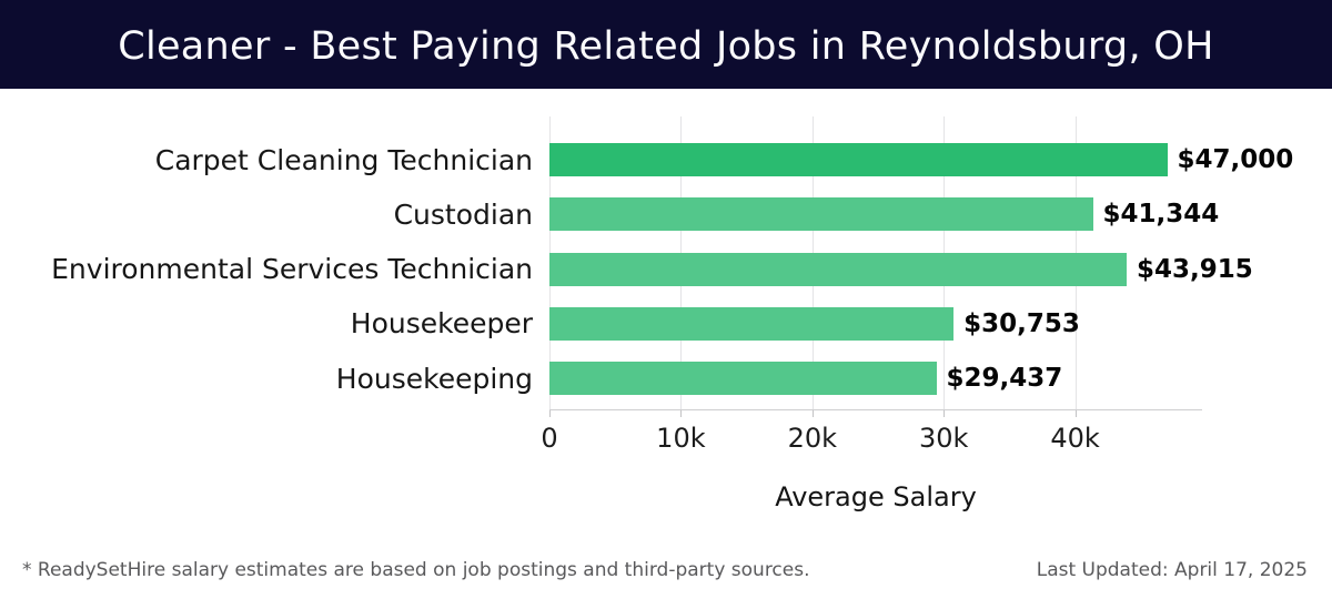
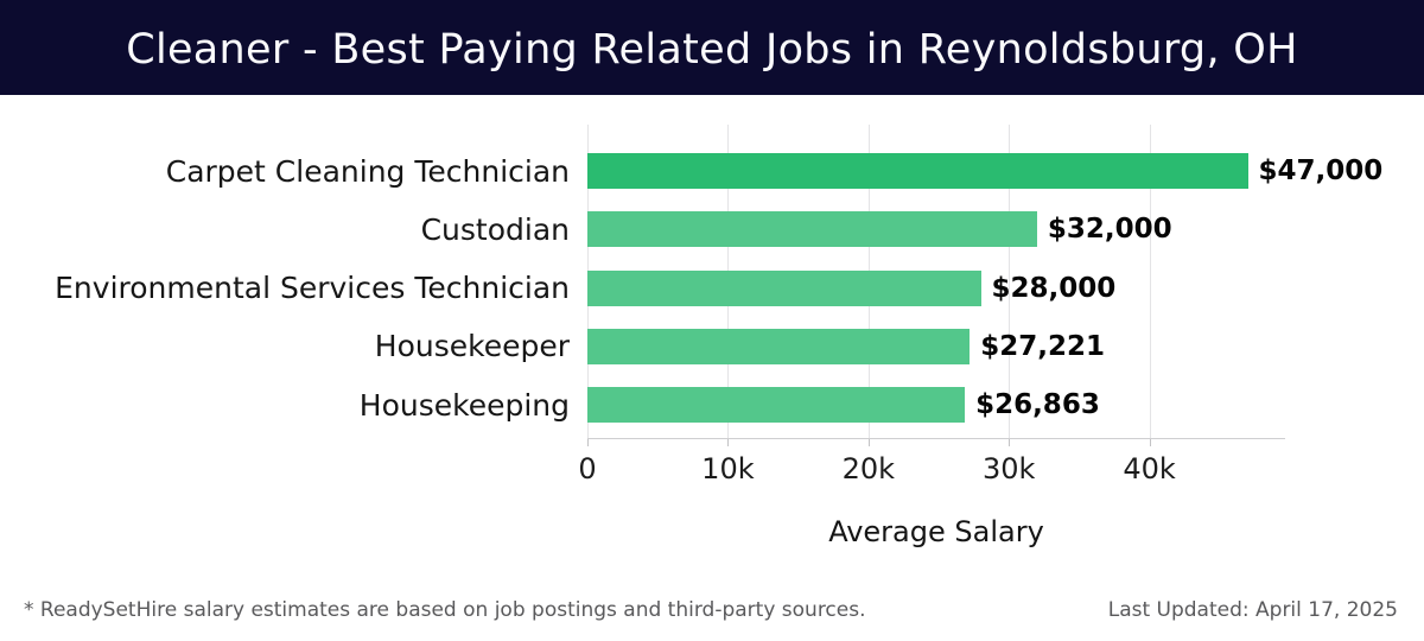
Custodian: $41,344 -> $32,000
Environmental Services Technician: $43,915 -> $28,000
Housekeeper: $30,753 -> $27,221
Housekeeping: $29,437 -> $26,863
